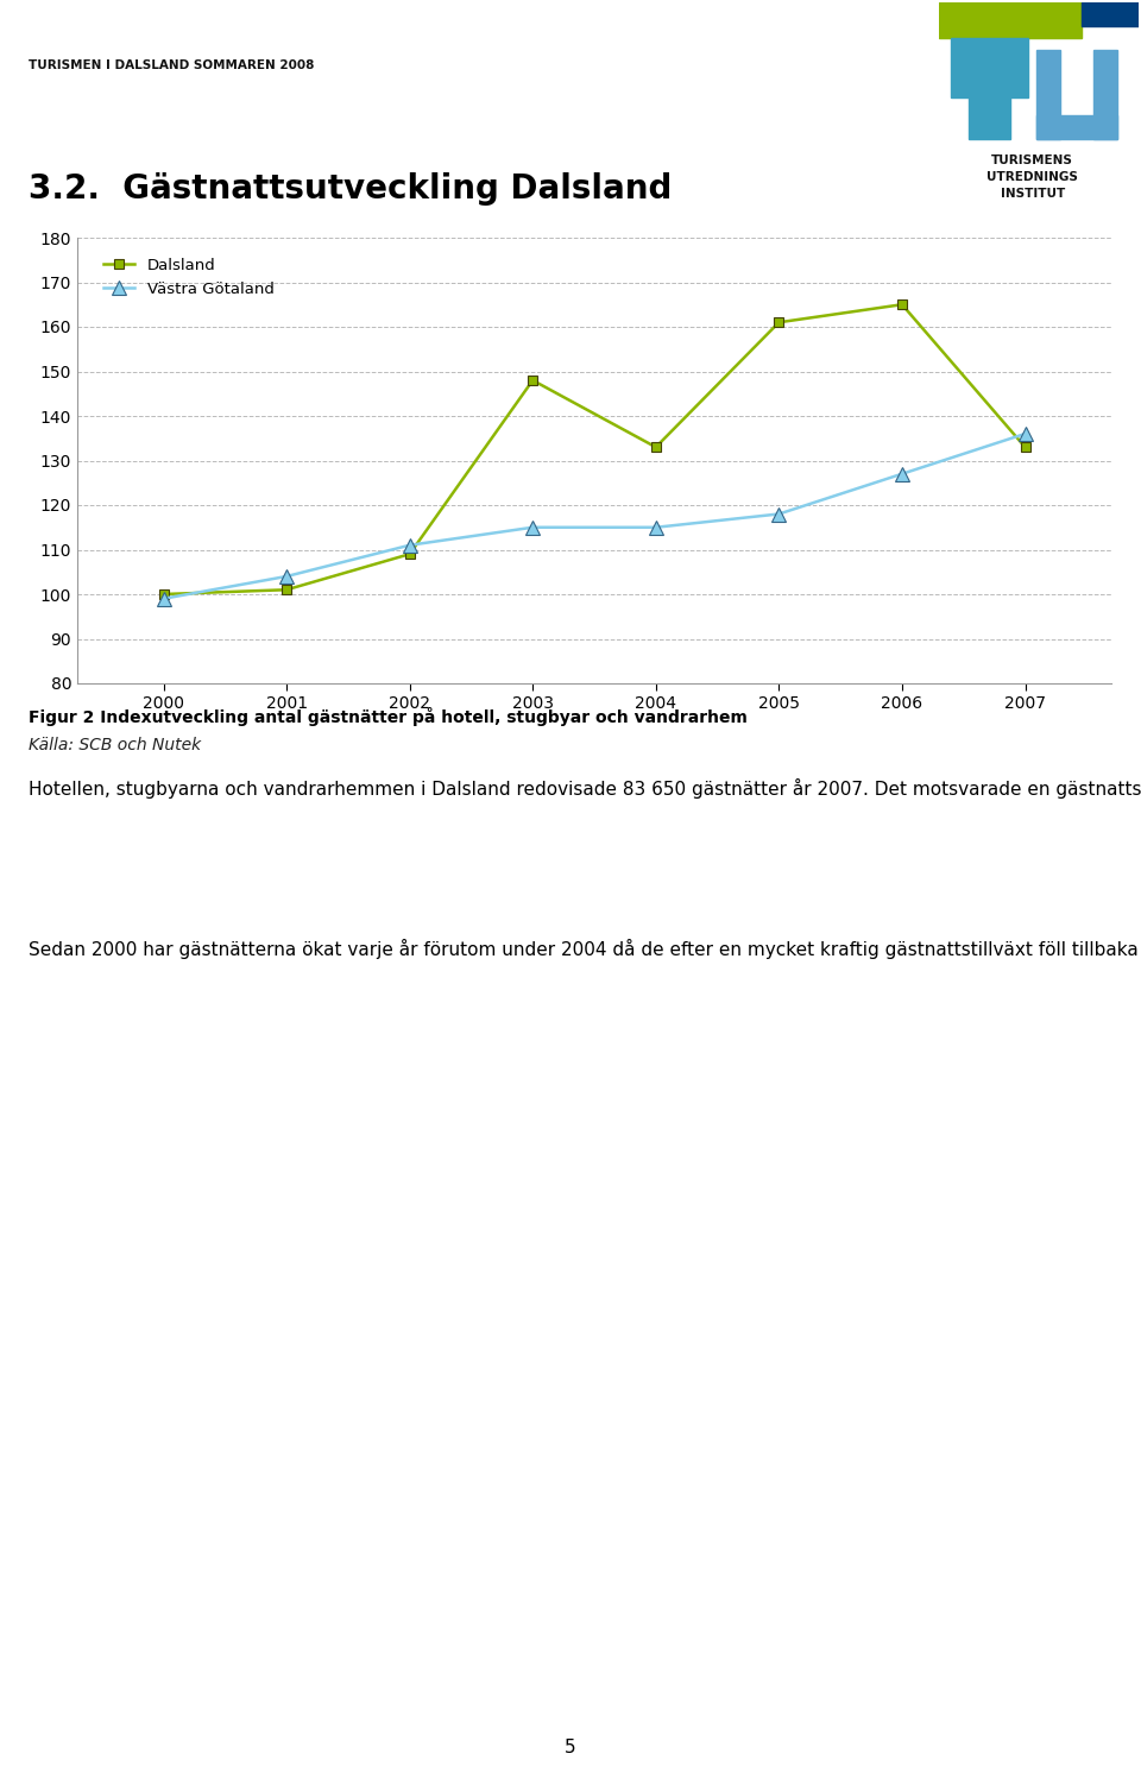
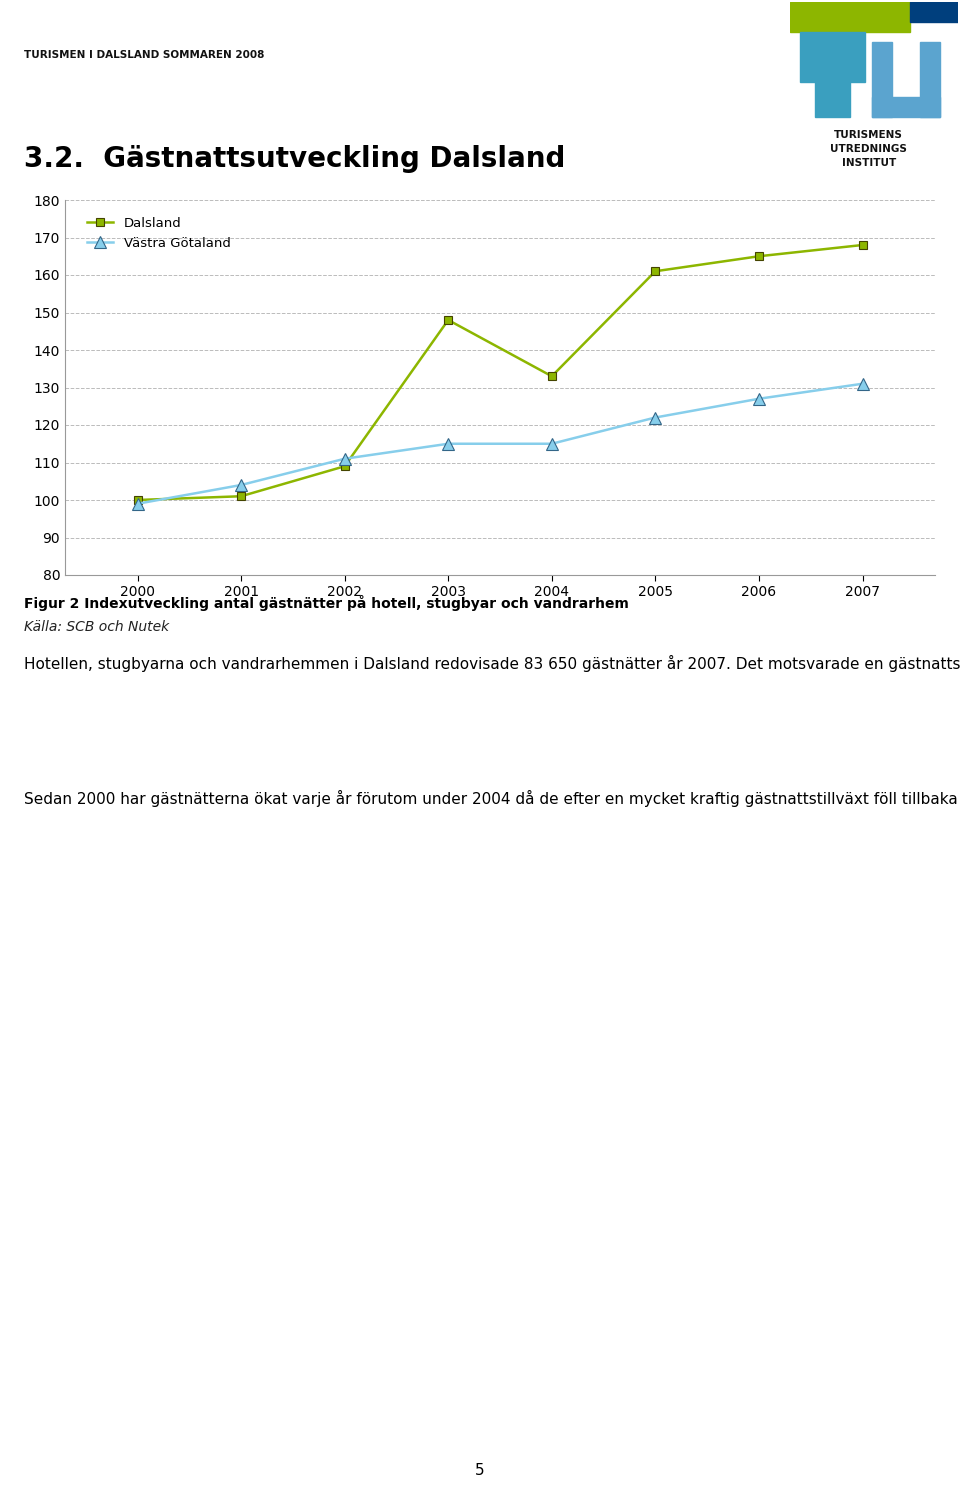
Västra Götaland/2005: 118 -> 122
Dalsland/2007: 133 -> 168
Västra Götaland/2007: 136 -> 131
